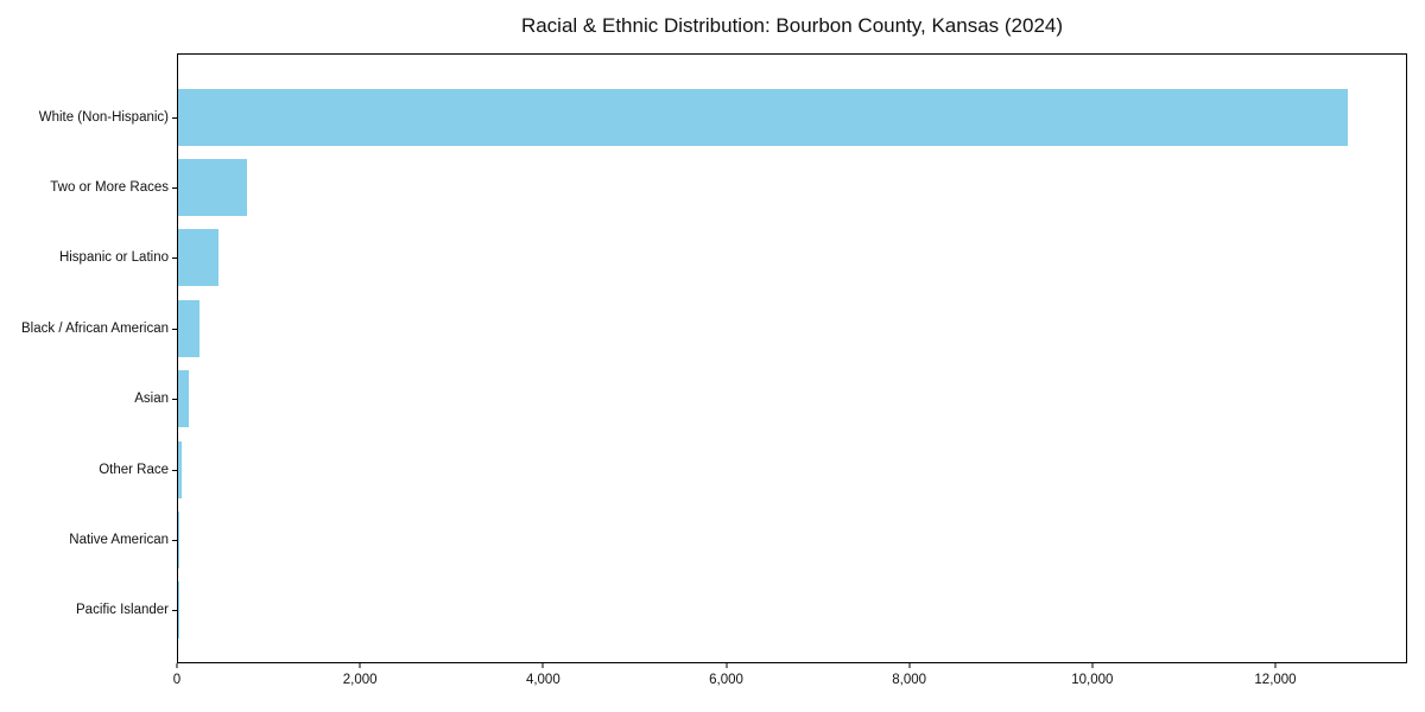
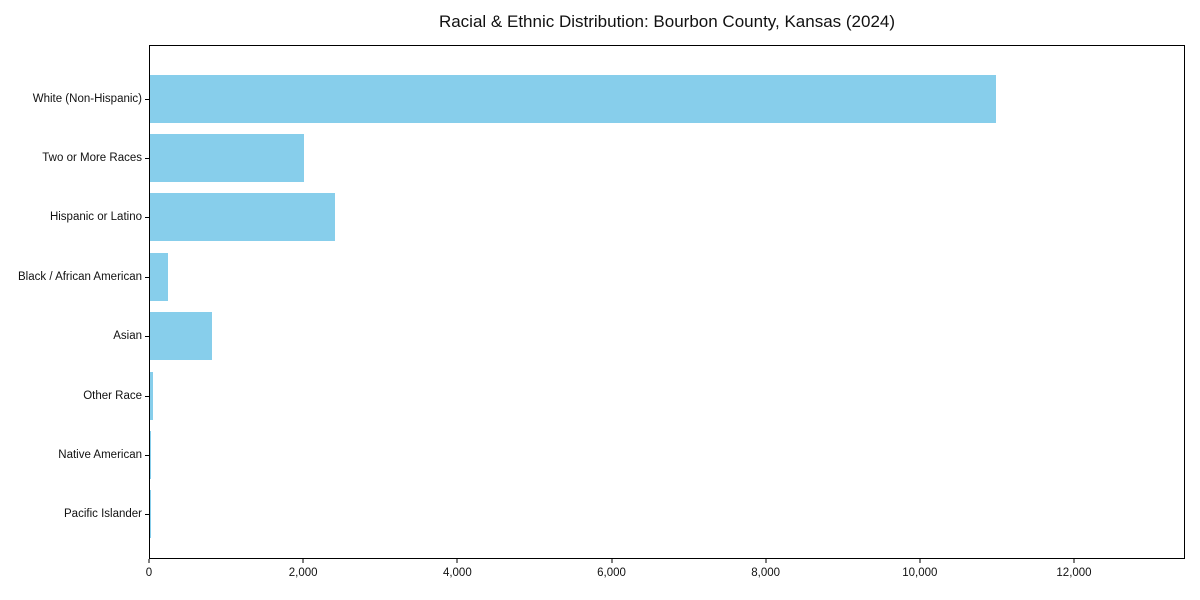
White (Non-Hispanic): 12800 -> 11000
Two or More Races: 800 -> 2000
Hispanic or Latino: 400 -> 2400
Asian: 100 -> 800
